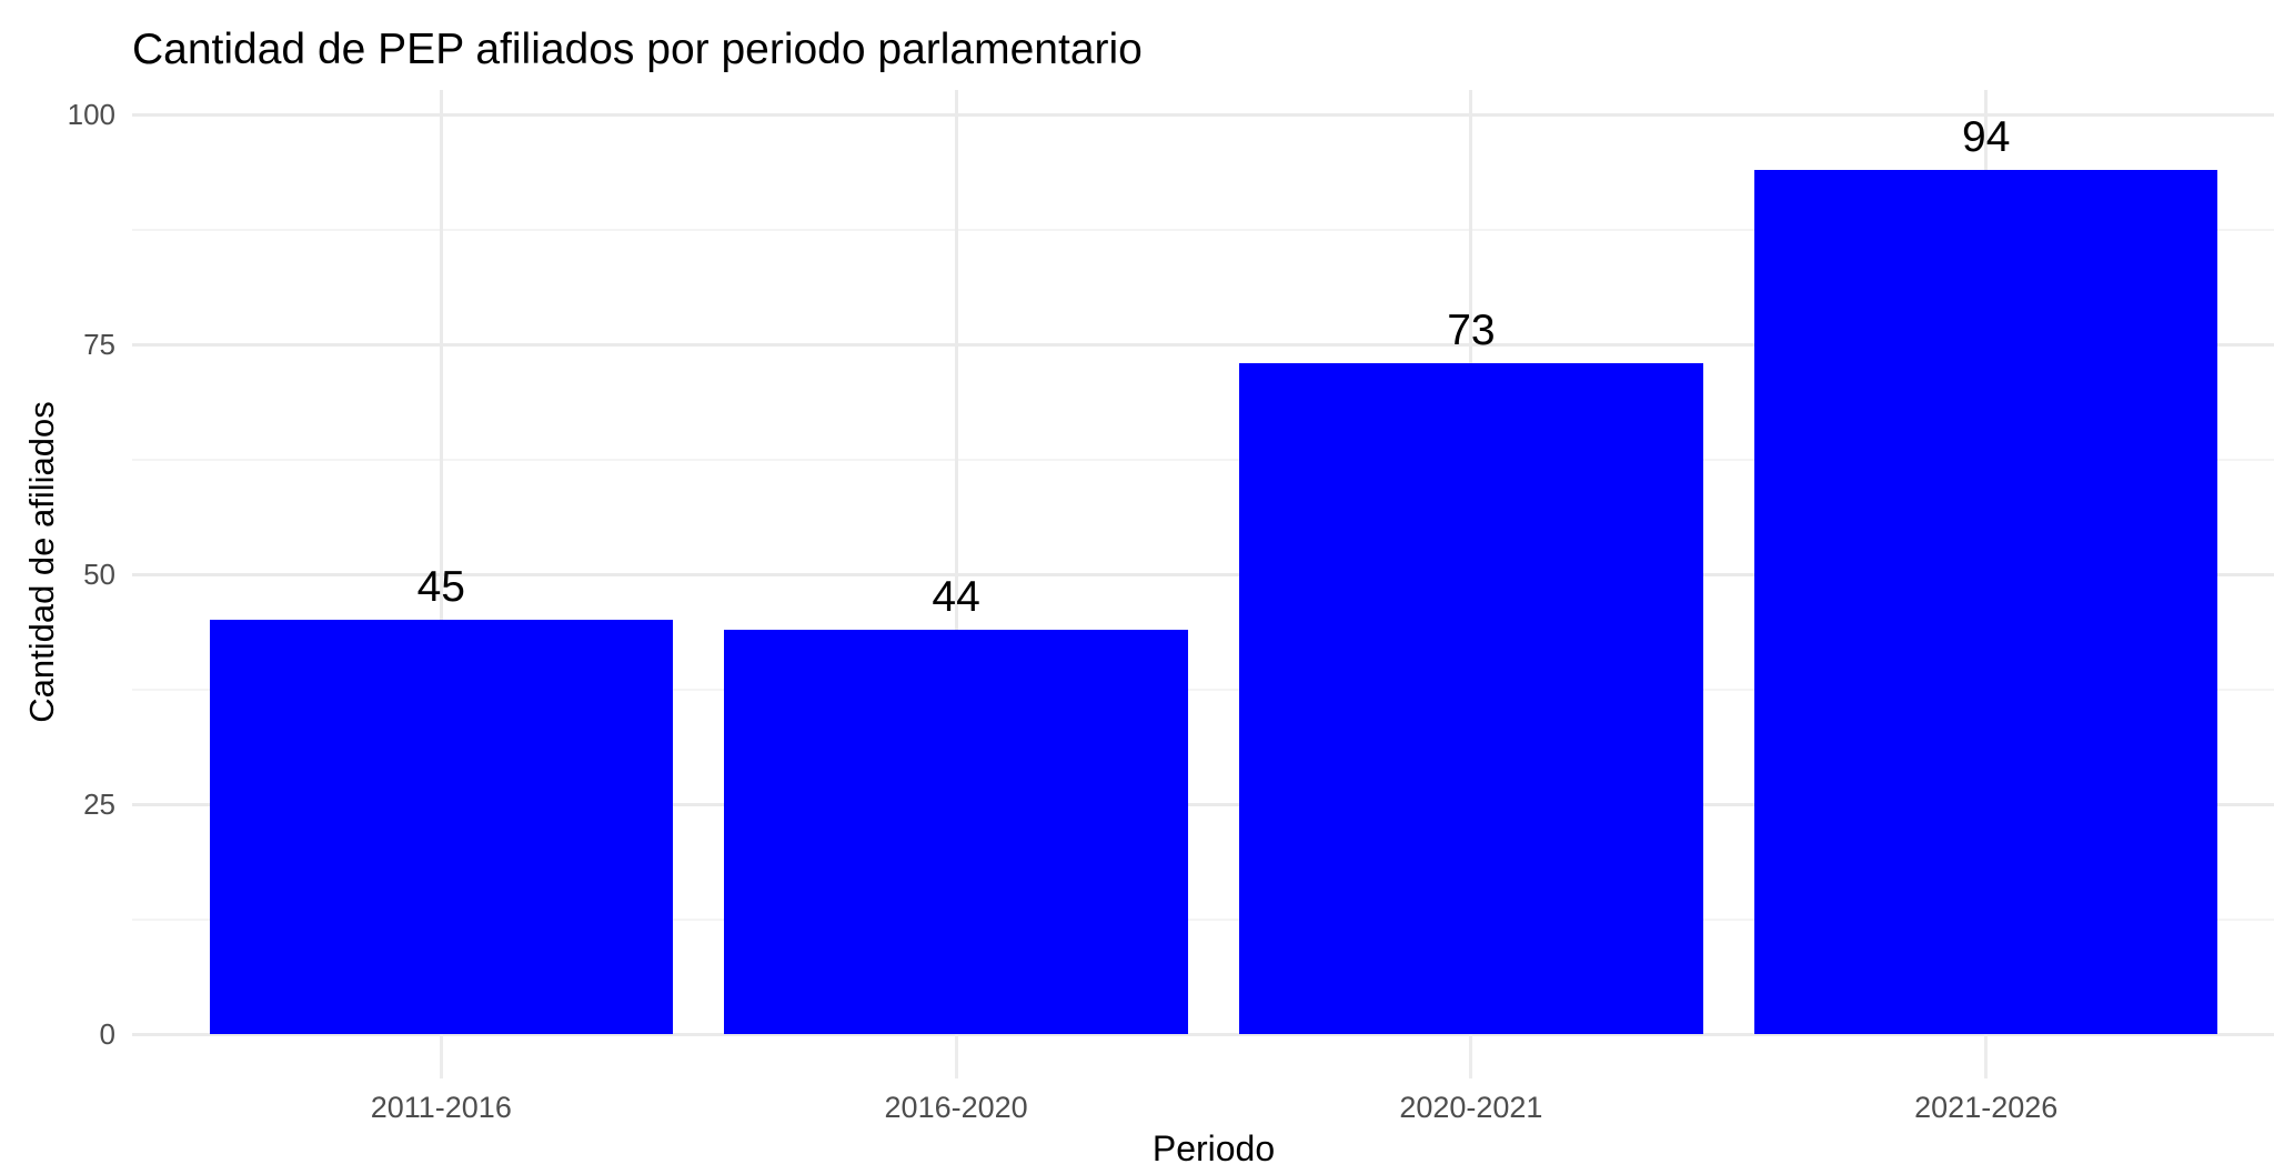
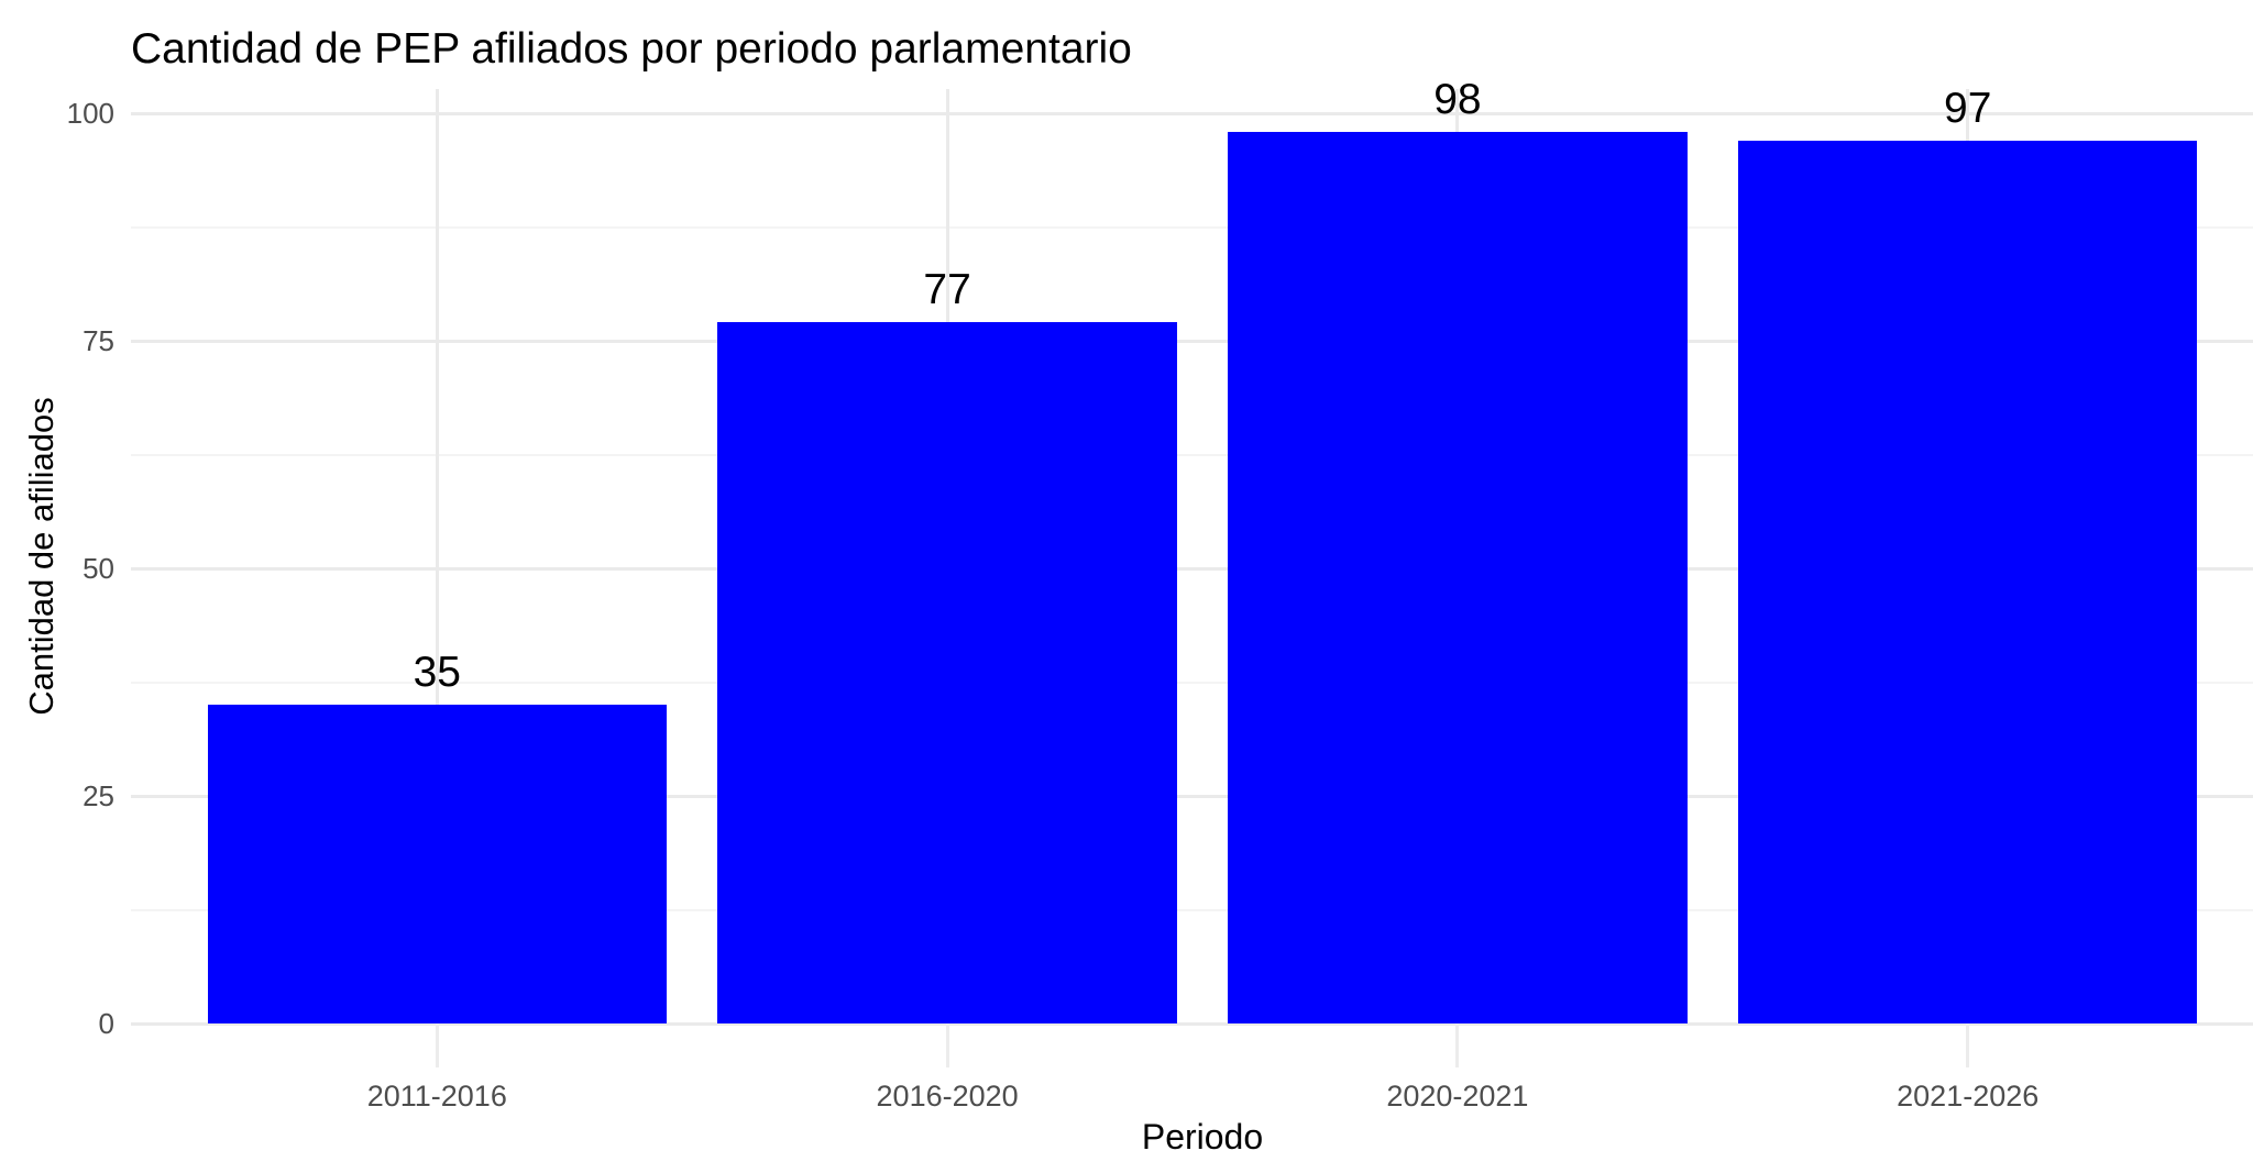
2011-2016: 45 -> 35
2016-2020: 44 -> 77
2020-2021: 73 -> 98
2021-2026: 94 -> 97
